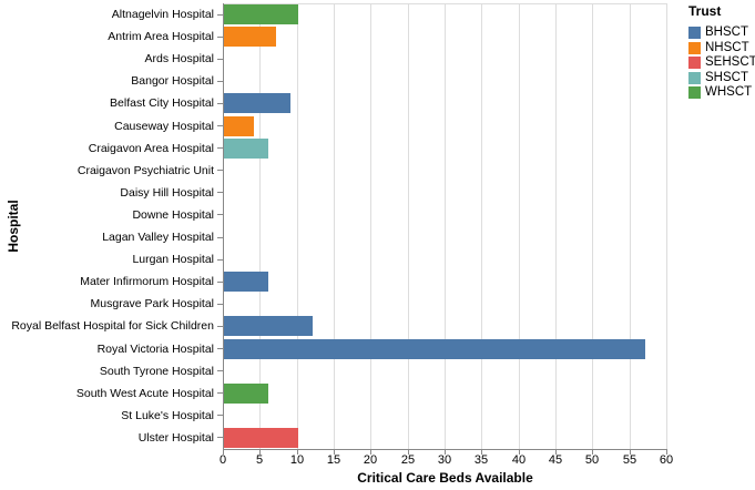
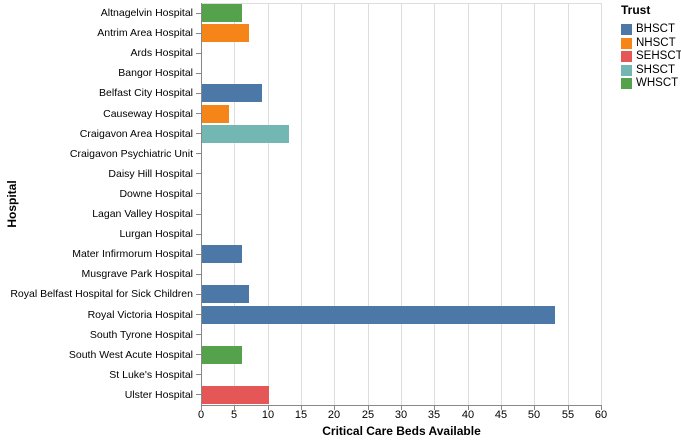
Altnagelvin Hospital: 10 -> 6
Craigavon Area Hospital: 6 -> 13
Royal Belfast Hospital for Sick Children: 12 -> 7
Royal Victoria Hospital: 57 -> 53
